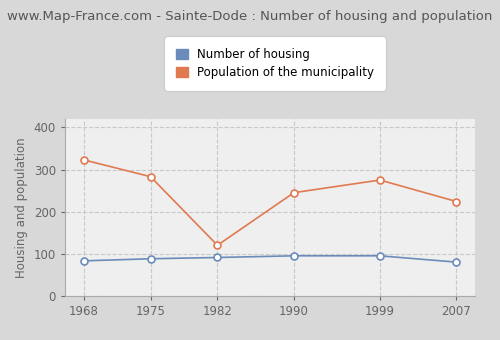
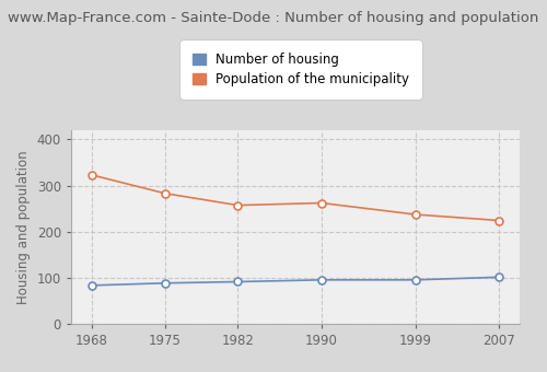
Population of the municipality/1982: 120 -> 257
Population of the municipality/1990: 245 -> 262
Population of the municipality/1999: 275 -> 237
Number of housing/2007: 80 -> 101
